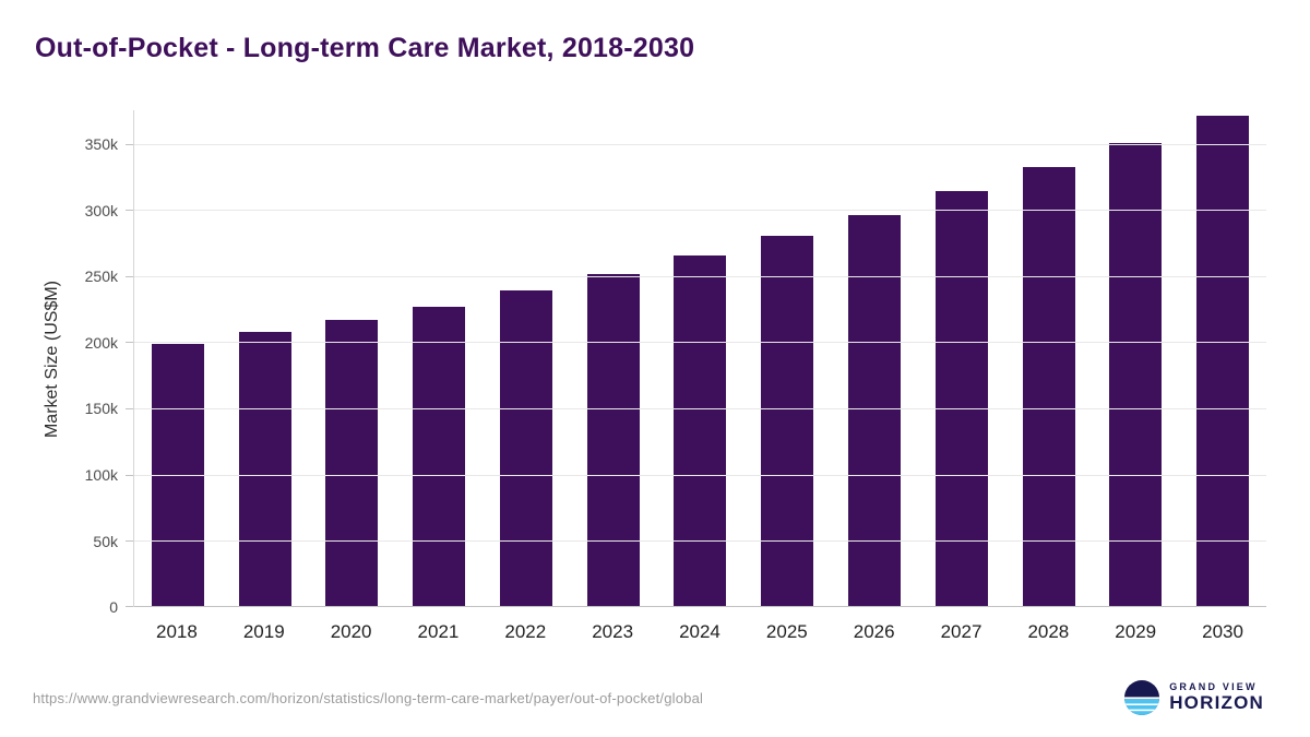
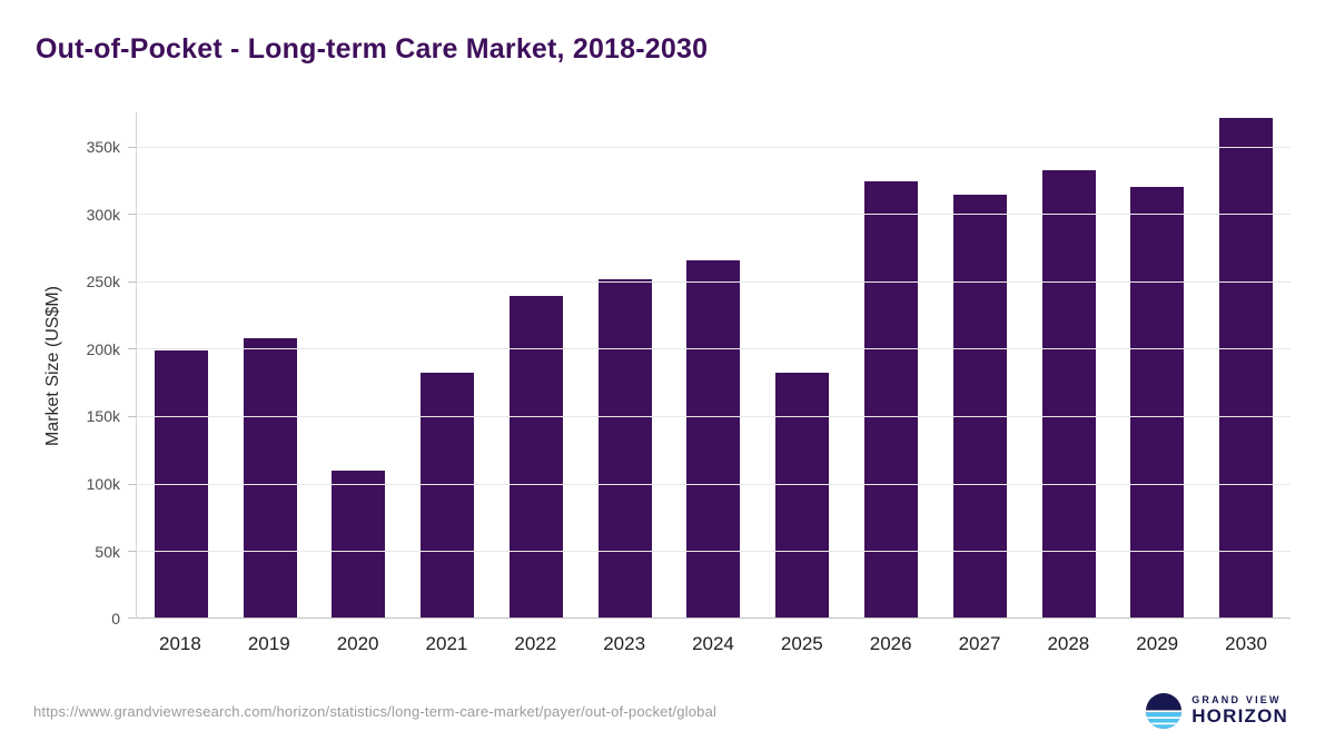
2020: 218k -> 110k
2021: 227k -> 183k
2025: 281k -> 183k
2026: 297k -> 325k
2029: 352k -> 321k
